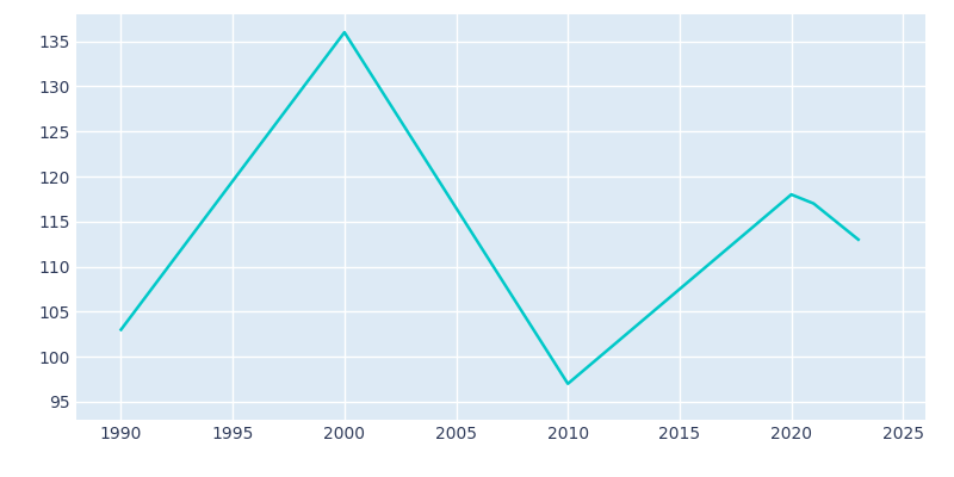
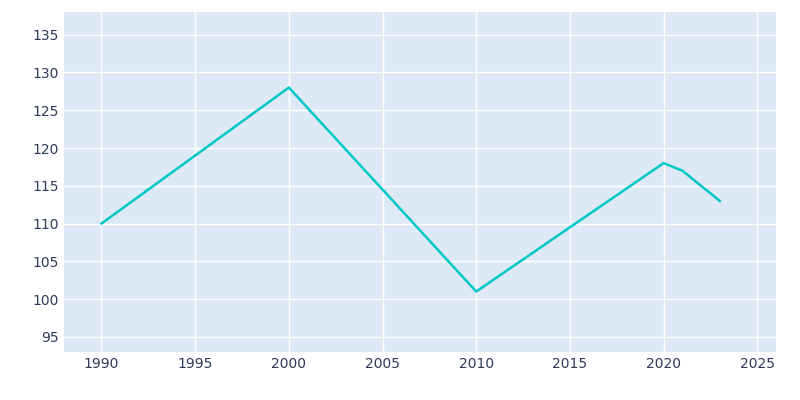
1990: 103 -> 110
2000: 136 -> 128
2010: 97 -> 101
